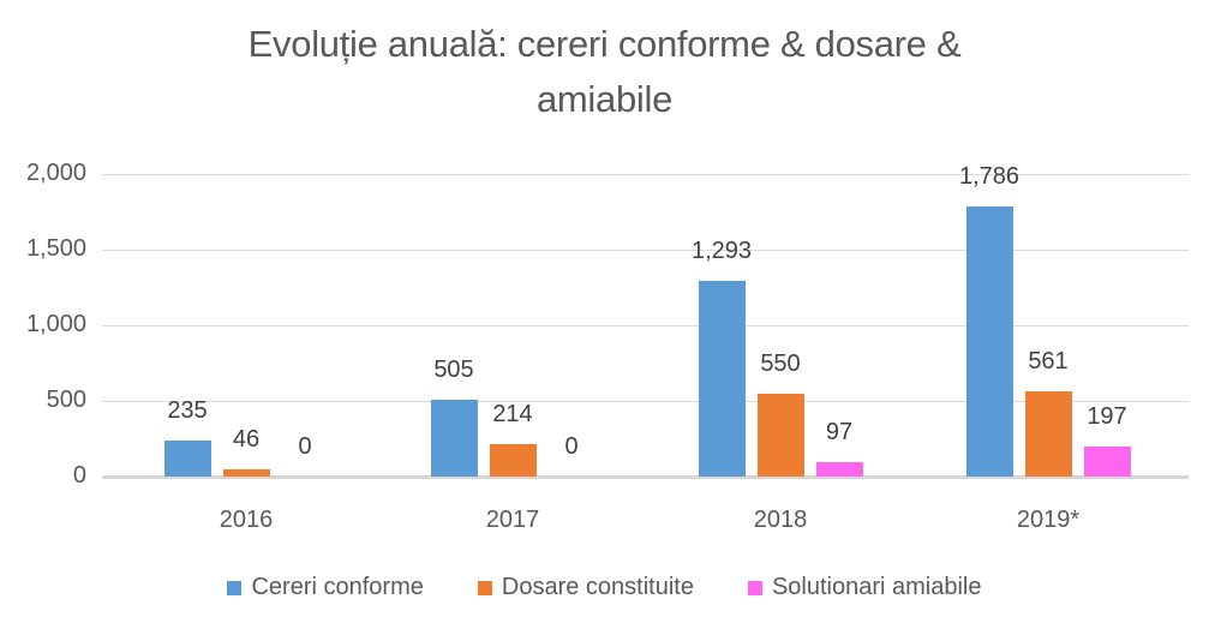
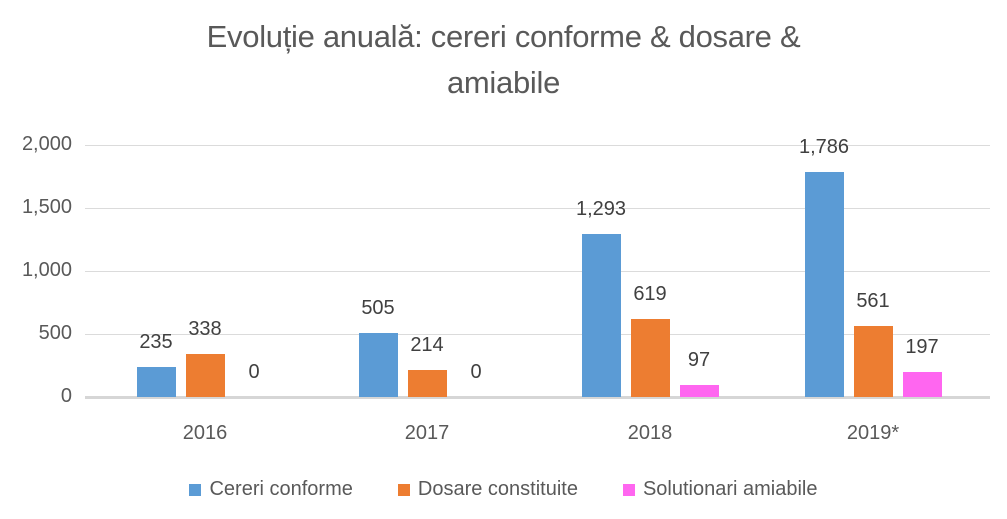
Dosare constituite/2016: 46 -> 338
Dosare constituite/2018: 550 -> 619
